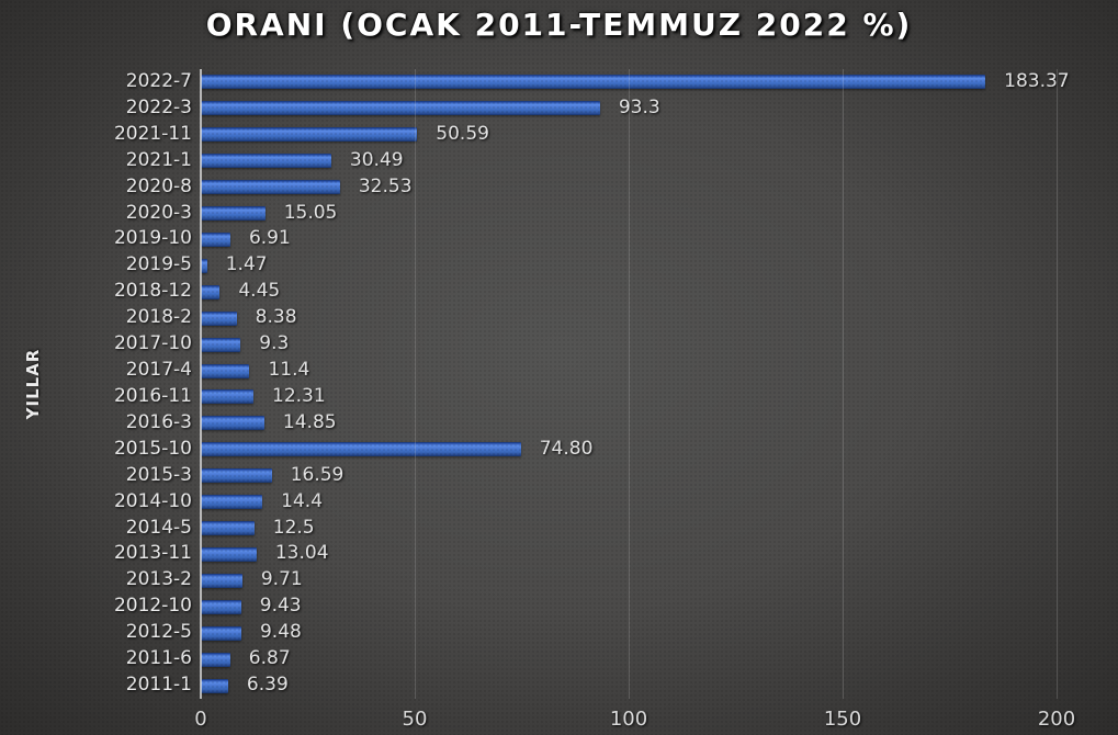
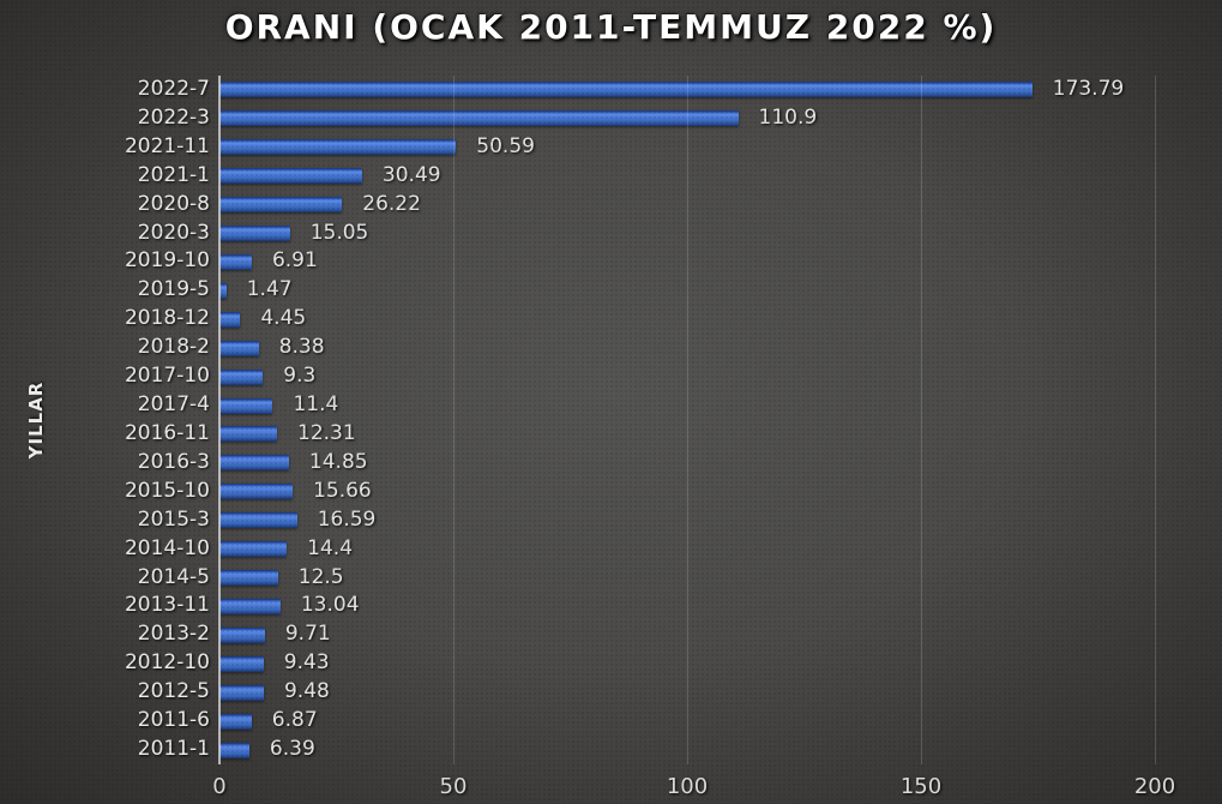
2022-7: 183.37 -> 173.79
2022-3: 93.3 -> 110.9
2020-8: 32.53 -> 26.22
2015-10: 74.80 -> 15.66
